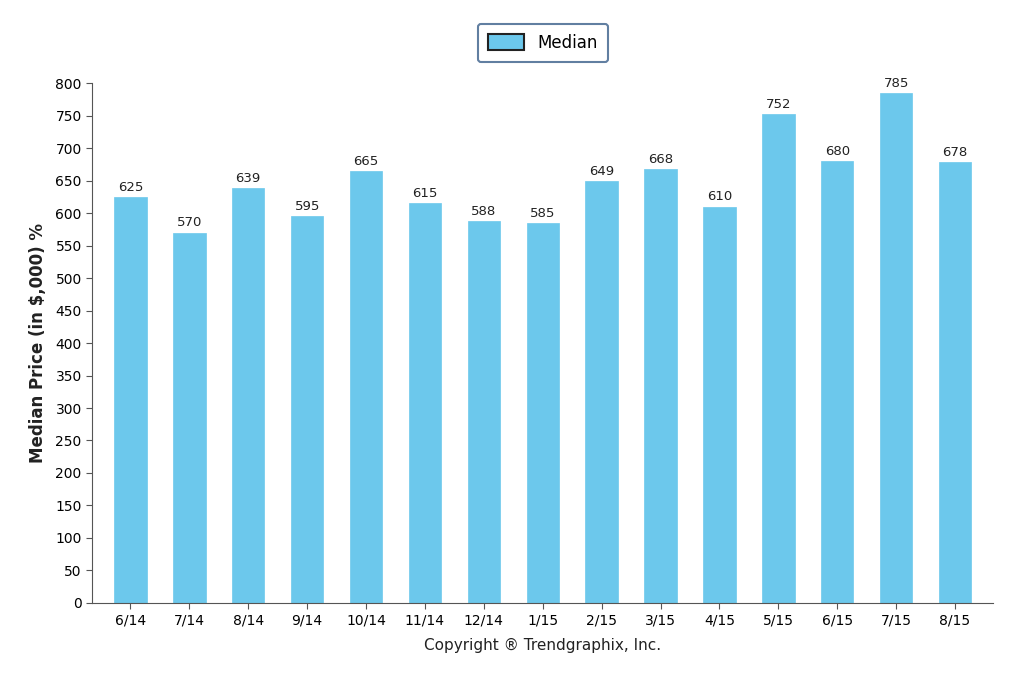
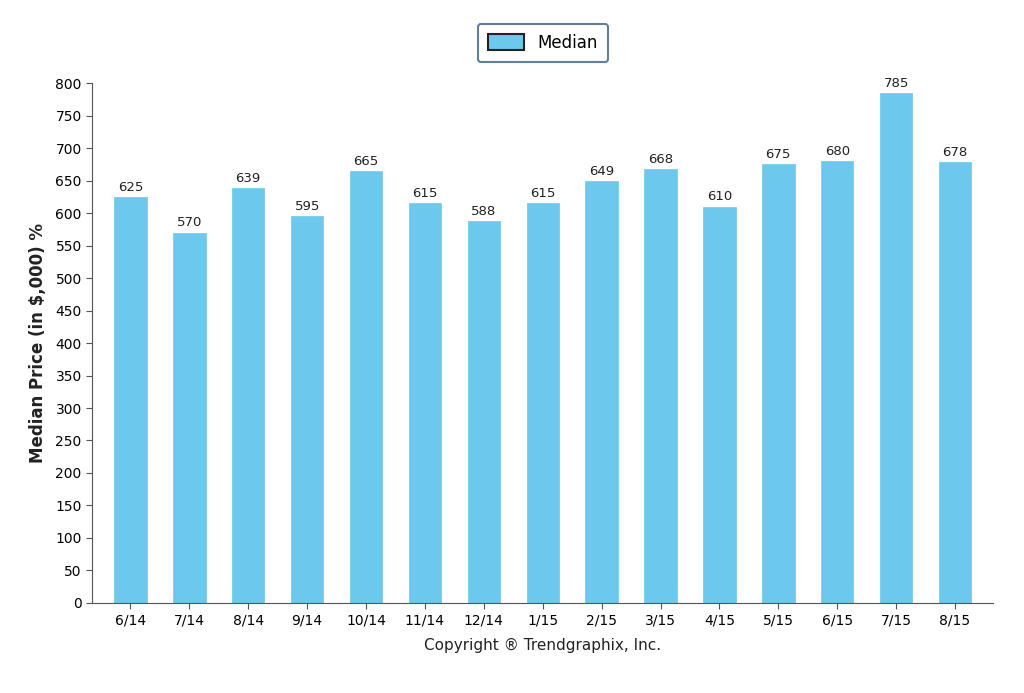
1/15: 585 -> 615
5/15: 752 -> 675
